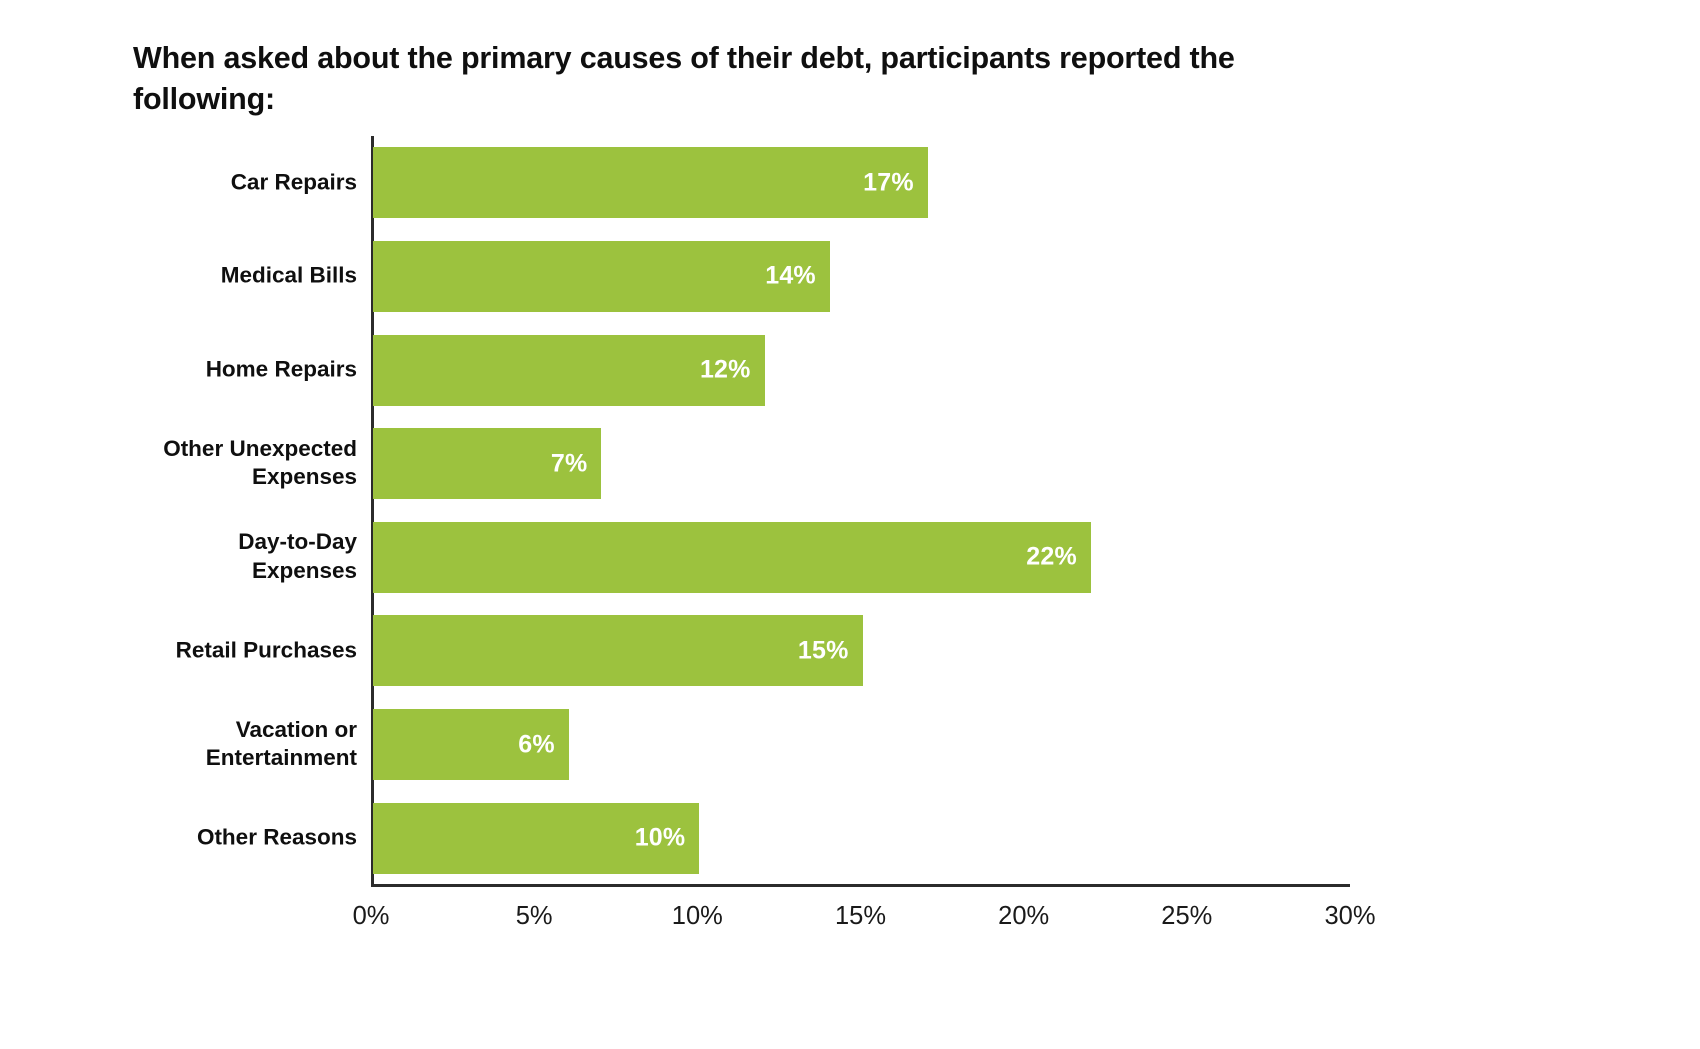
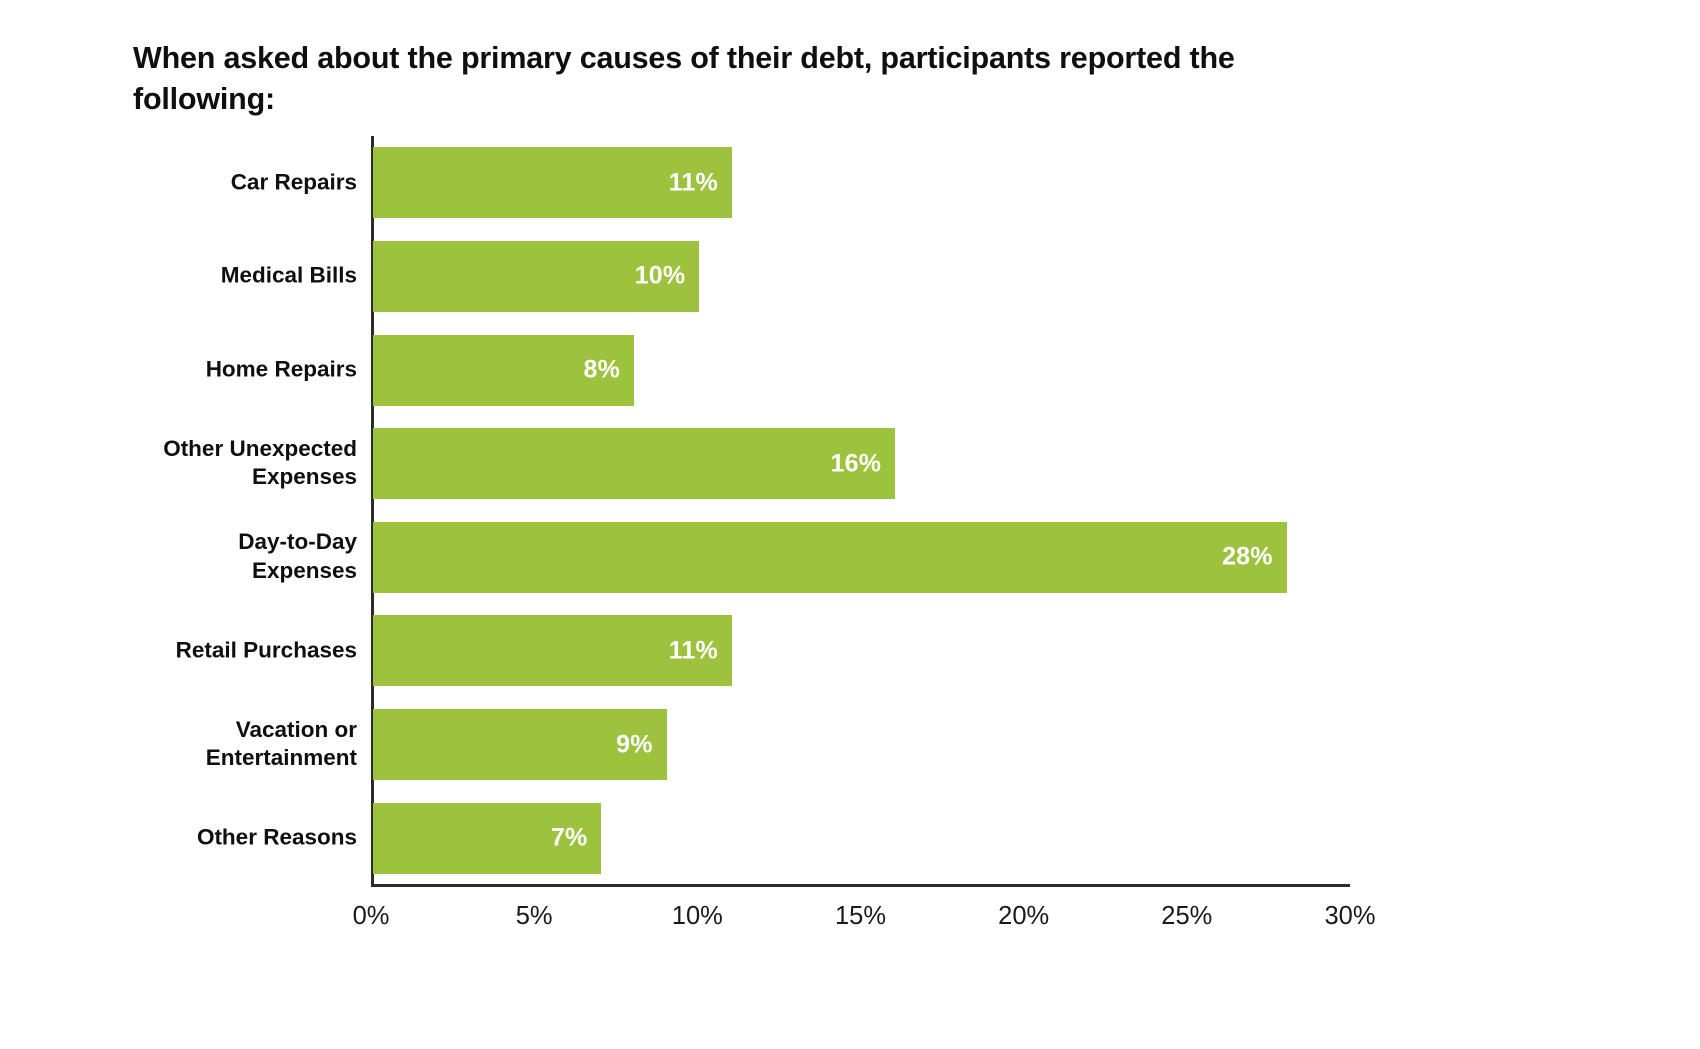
Car Repairs: 17% -> 11%
Medical Bills: 14% -> 10%
Home Repairs: 12% -> 8%
Other Unexpected Expenses: 7% -> 16%
Day-to-Day Expenses: 22% -> 28%
Retail Purchases: 15% -> 11%
Vacation or Entertainment: 6% -> 9%
Other Reasons: 10% -> 7%
